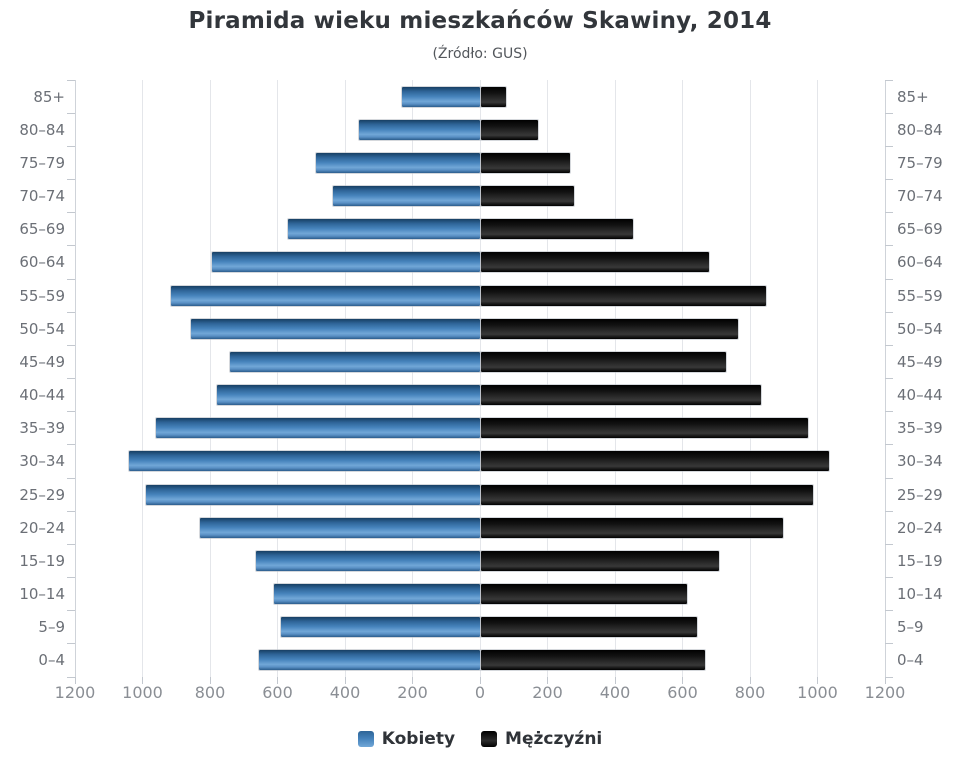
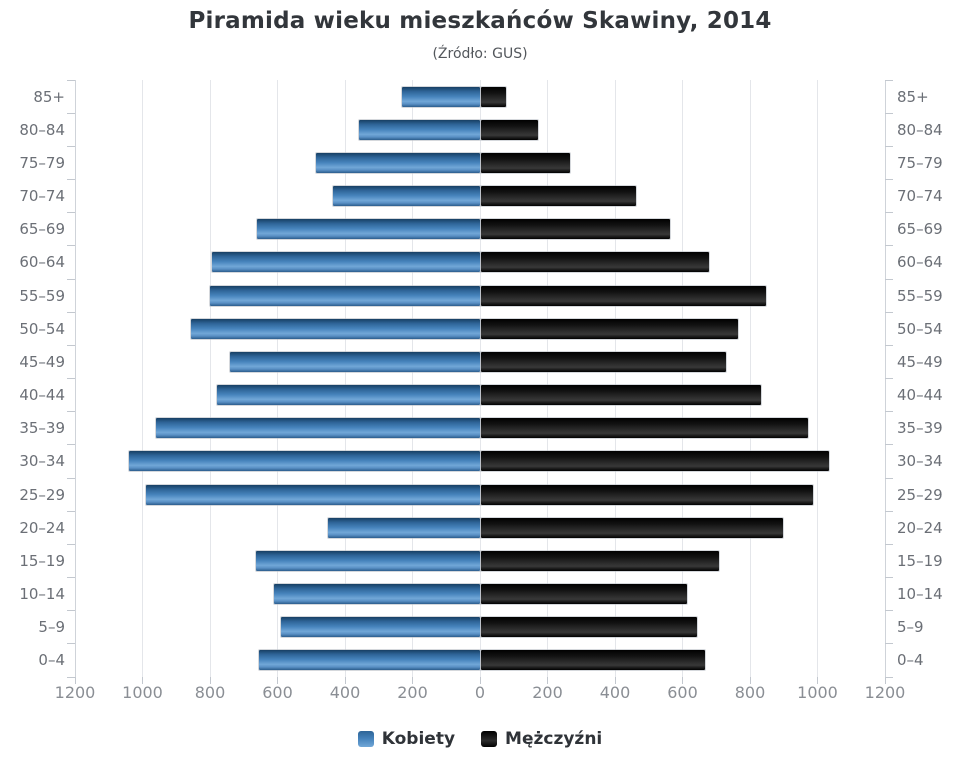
Mężczyźni/70–74: 280 -> 460
Kobiety/65–69: 570 -> 660
Mężczyźni/65–69: 450 -> 560
Kobiety/55–59: 920 -> 800
Kobiety/20–24: 830 -> 450
